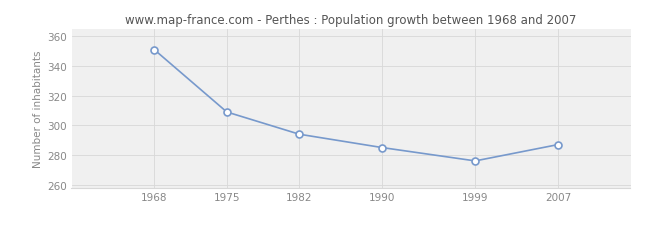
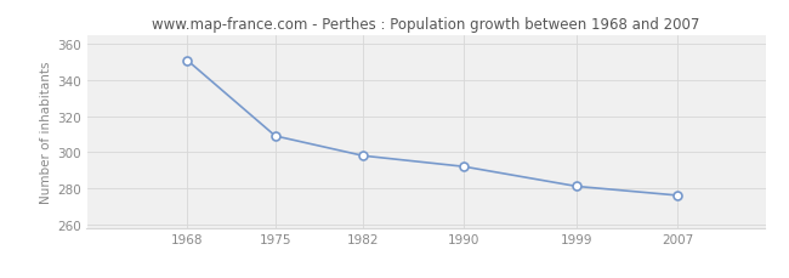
1982: 294 -> 298
1990: 285 -> 292
1999: 276 -> 281
2007: 287 -> 276
